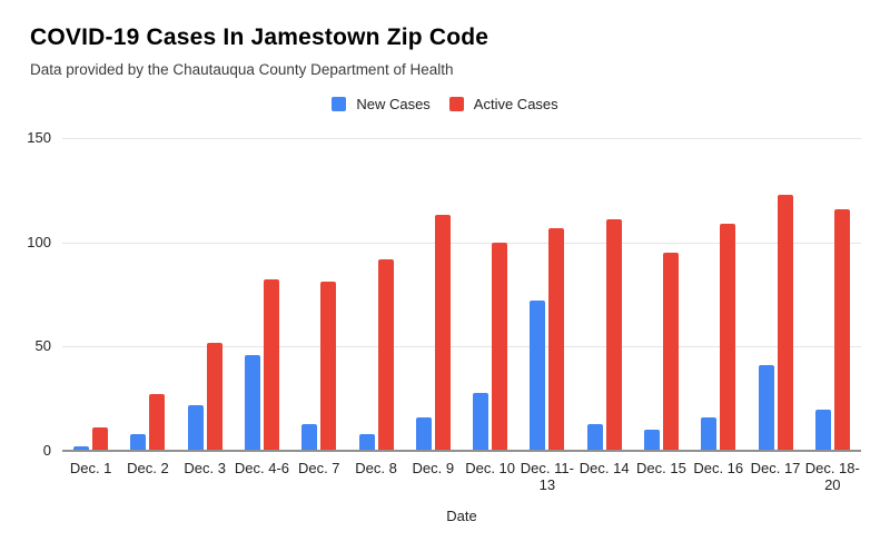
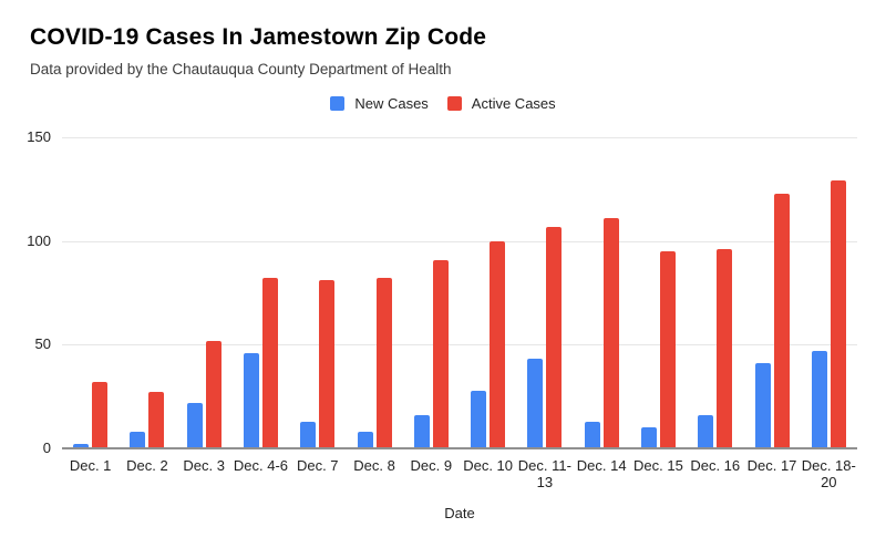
Active Cases/Dec. 1: 11 -> 32
Active Cases/Dec. 8: 92 -> 82
Active Cases/Dec. 9: 113 -> 91
New Cases/Dec. 11-13: 72 -> 43
Active Cases/Dec. 16: 109 -> 96
New Cases/Dec. 18-20: 20 -> 47
Active Cases/Dec. 18-20: 116 -> 129
